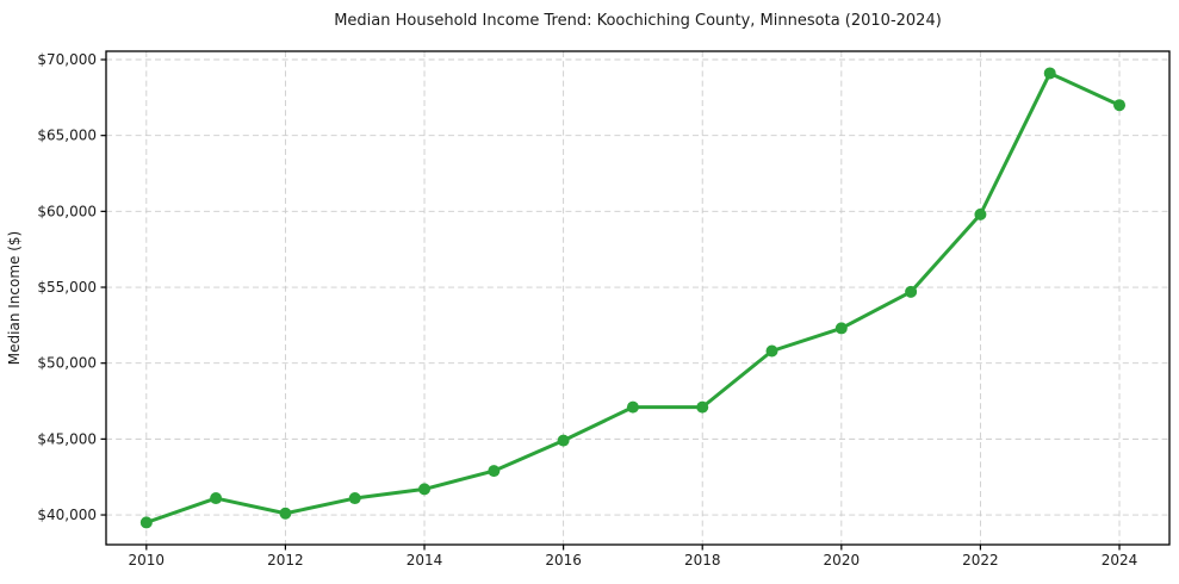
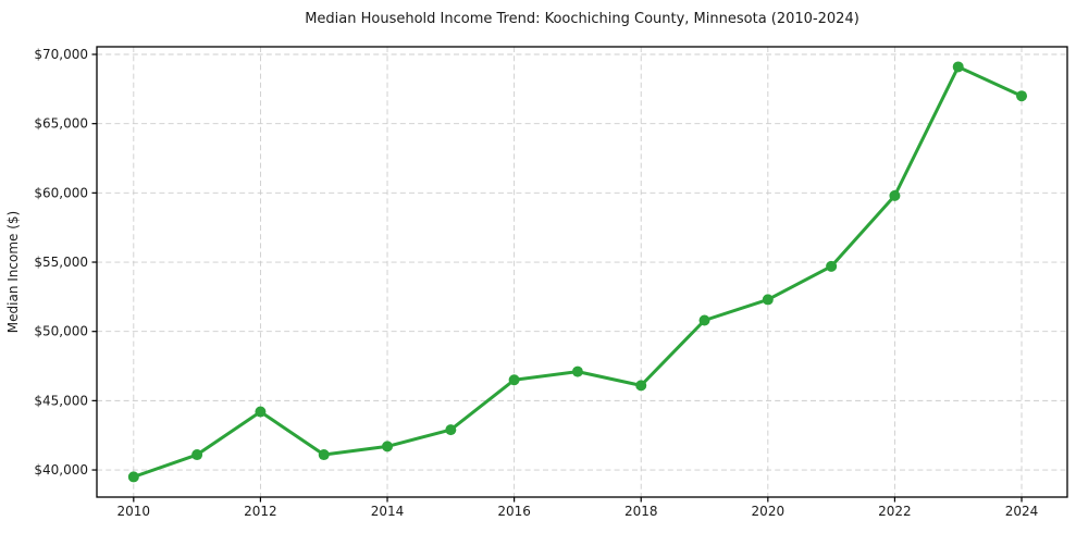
2012: $40100 -> $44200
2016: $44900 -> $46500
2018: $47100 -> $46100
